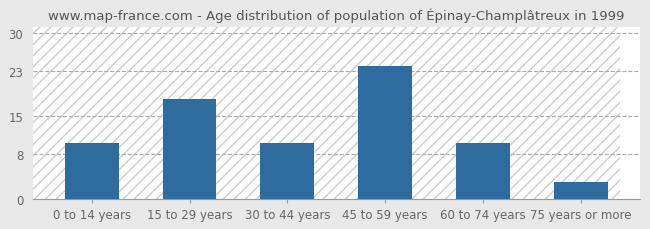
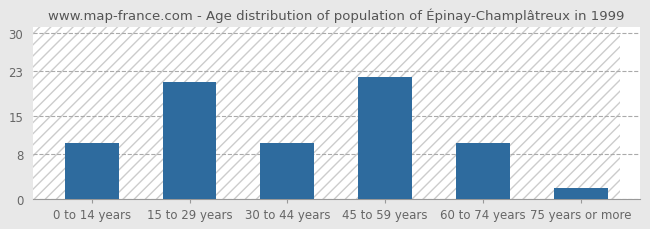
15 to 29 years: 18 -> 21
45 to 59 years: 24 -> 22
75 years or more: 3 -> 2
